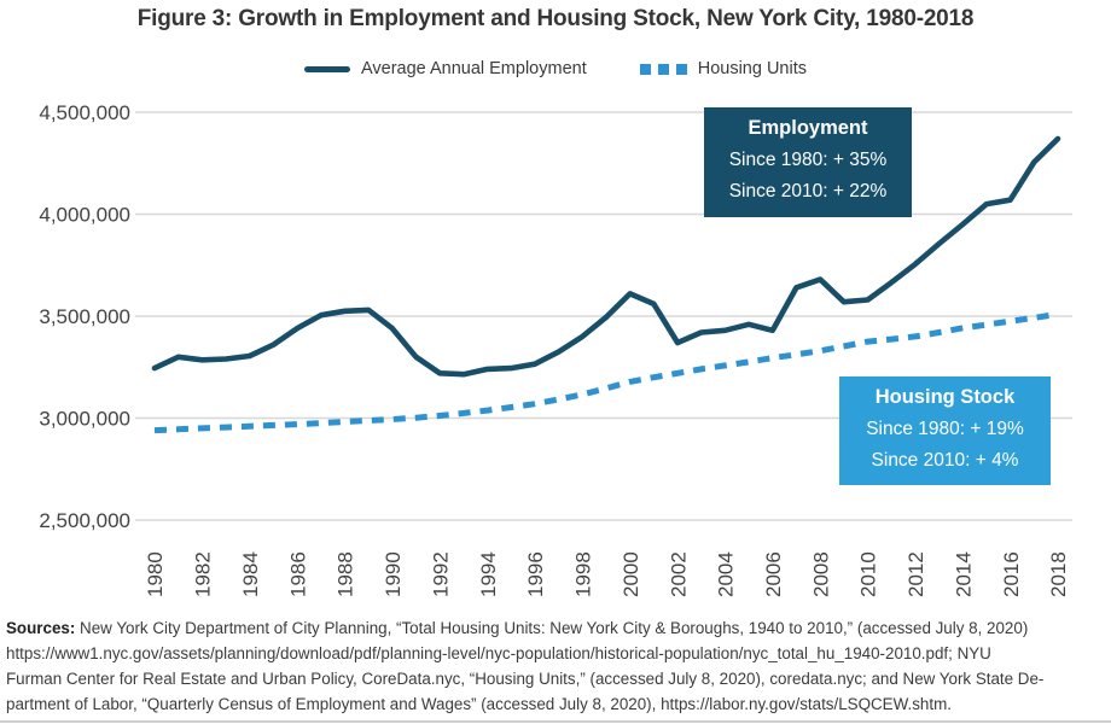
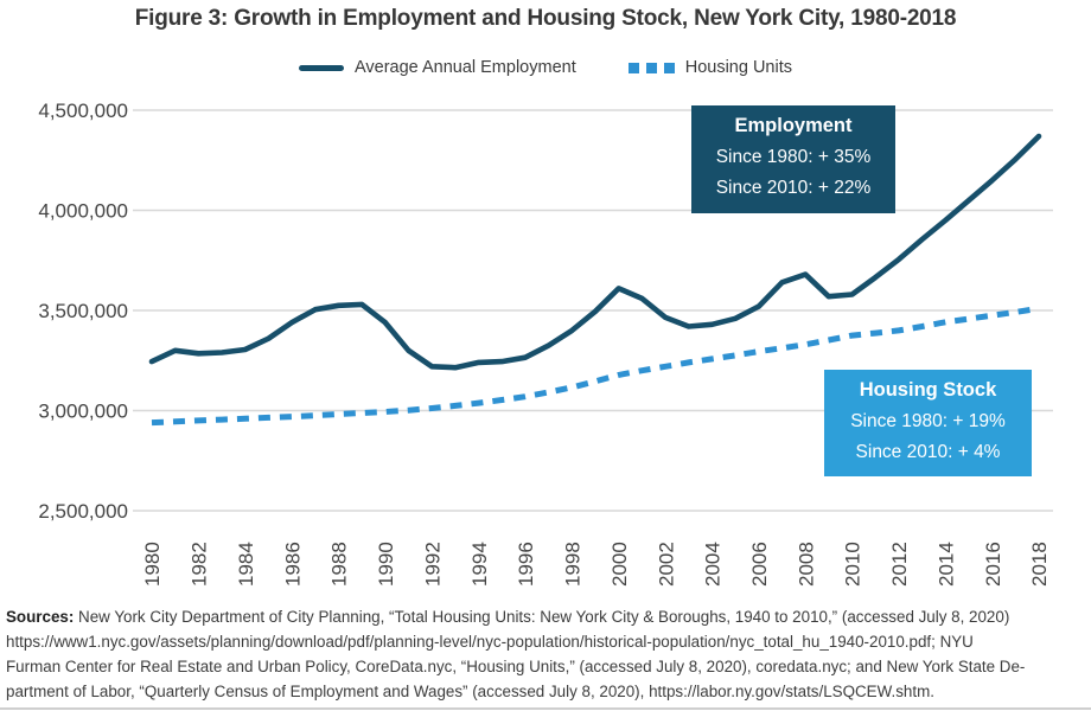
Average Annual Employment/2002: 3370000 -> 3460000
Average Annual Employment/2006: 3430000 -> 3520000
Average Annual Employment/2016: 4070000 -> 4150000
